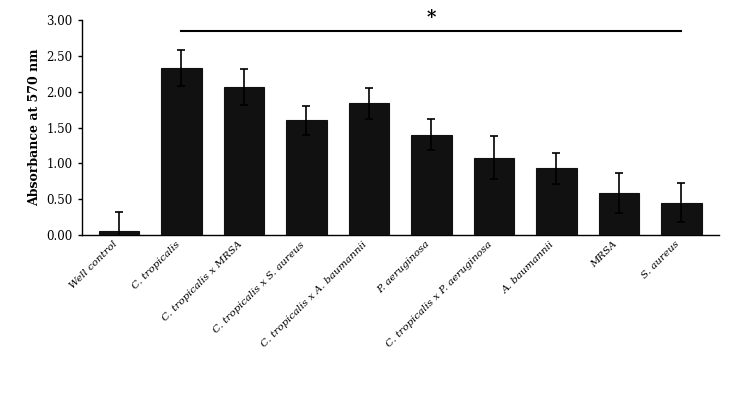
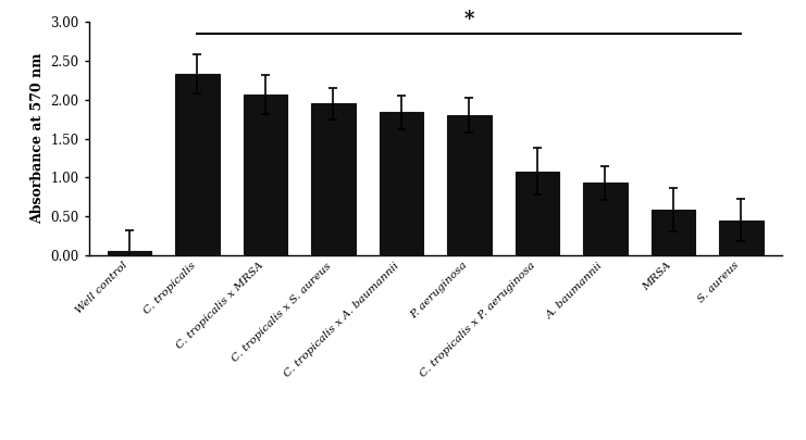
C. tropicalis x S. aureus: 1.60 -> 1.95
P. aeruginosa: 1.40 -> 1.80
